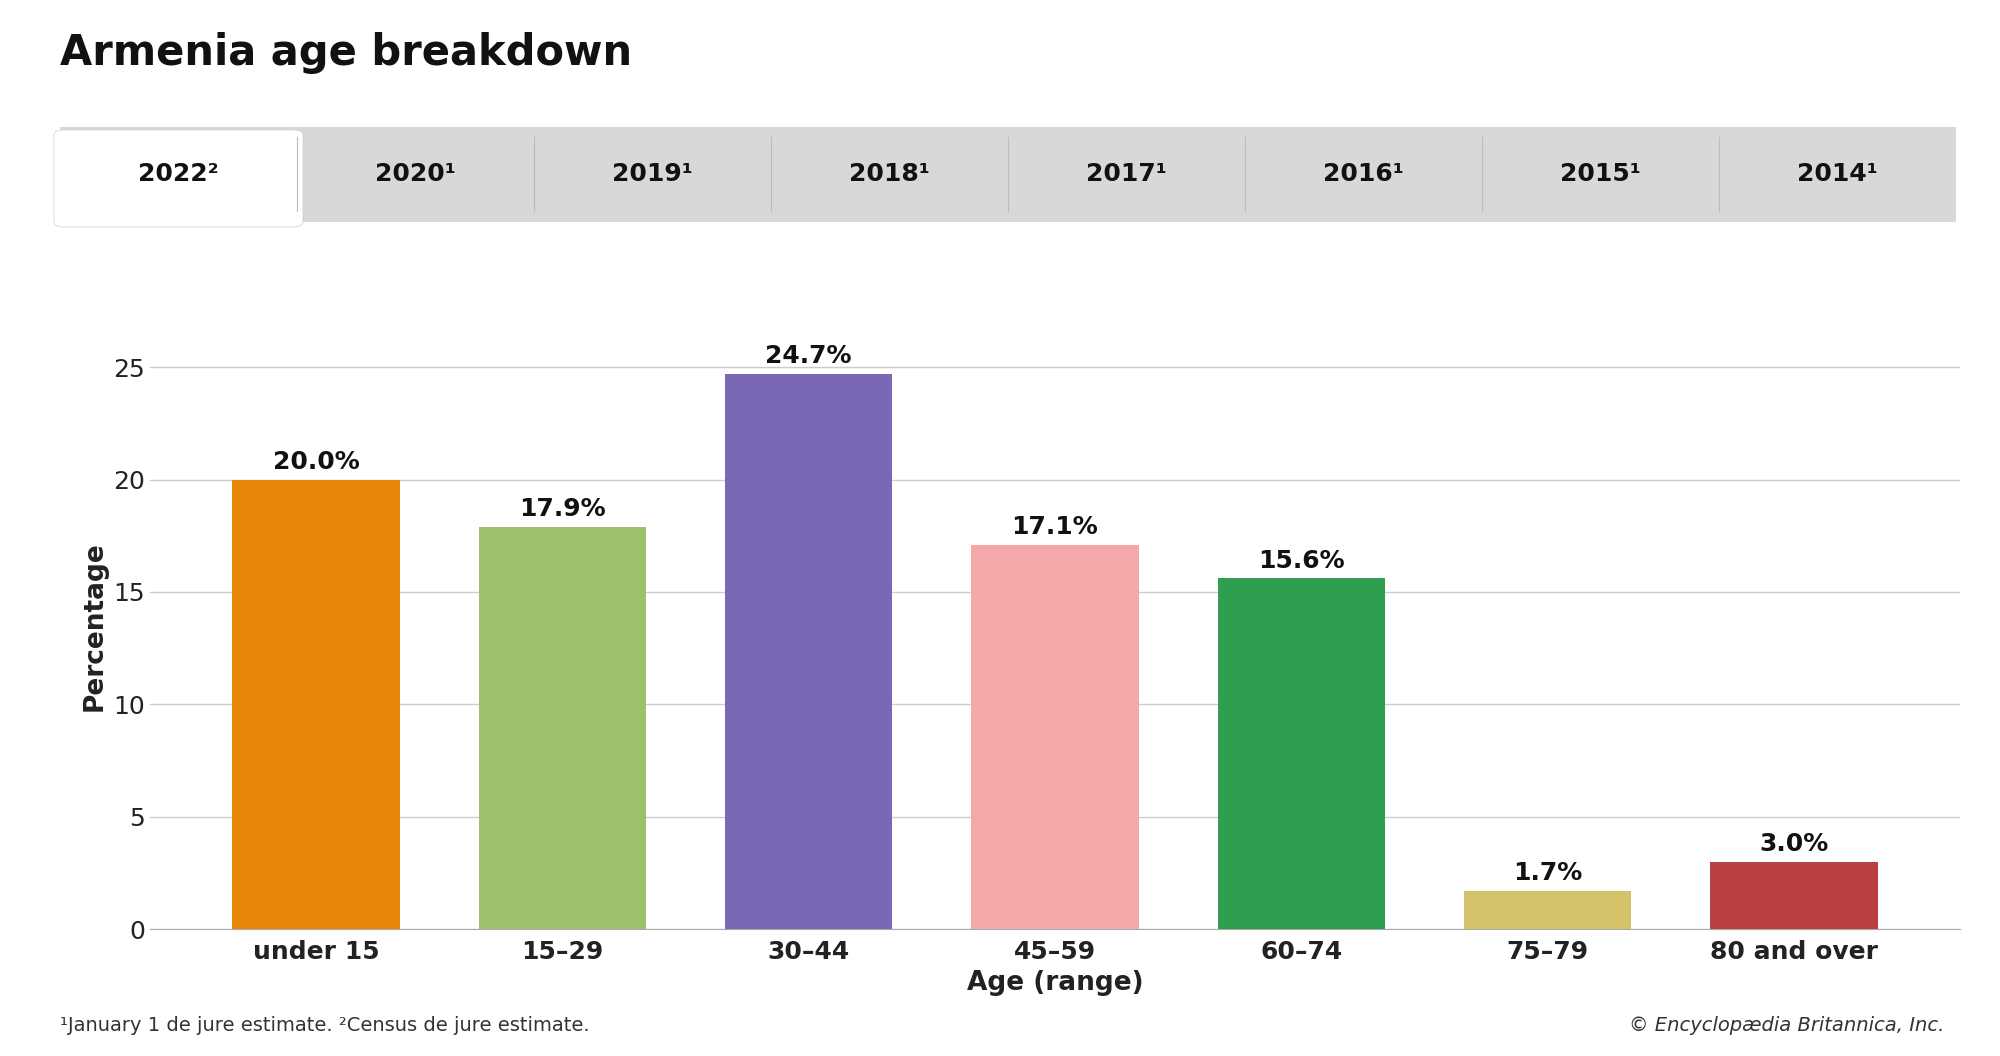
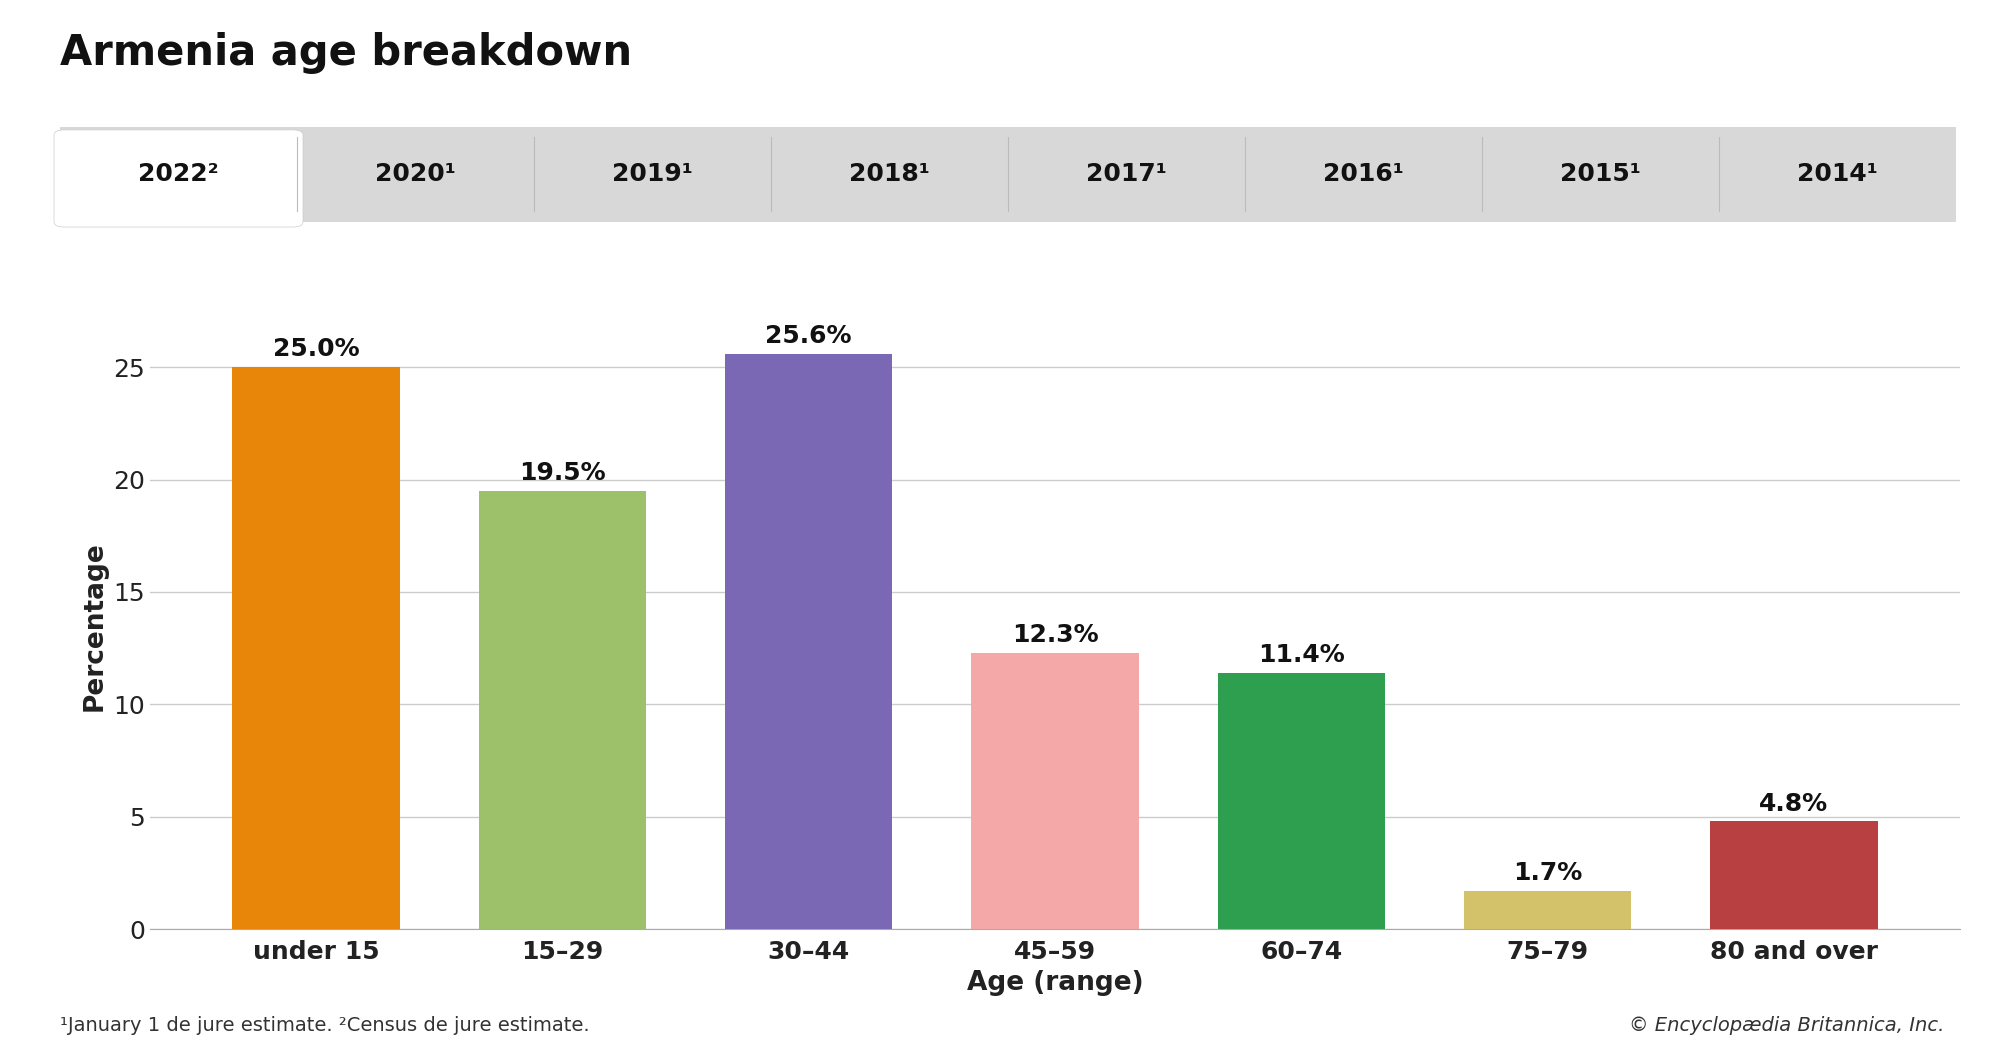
under 15: 20.0% -> 25.0%
15–29: 17.9% -> 19.5%
30–44: 24.7% -> 25.6%
45–59: 17.1% -> 12.3%
60–74: 15.6% -> 11.4%
80 and over: 3.0% -> 4.8%
